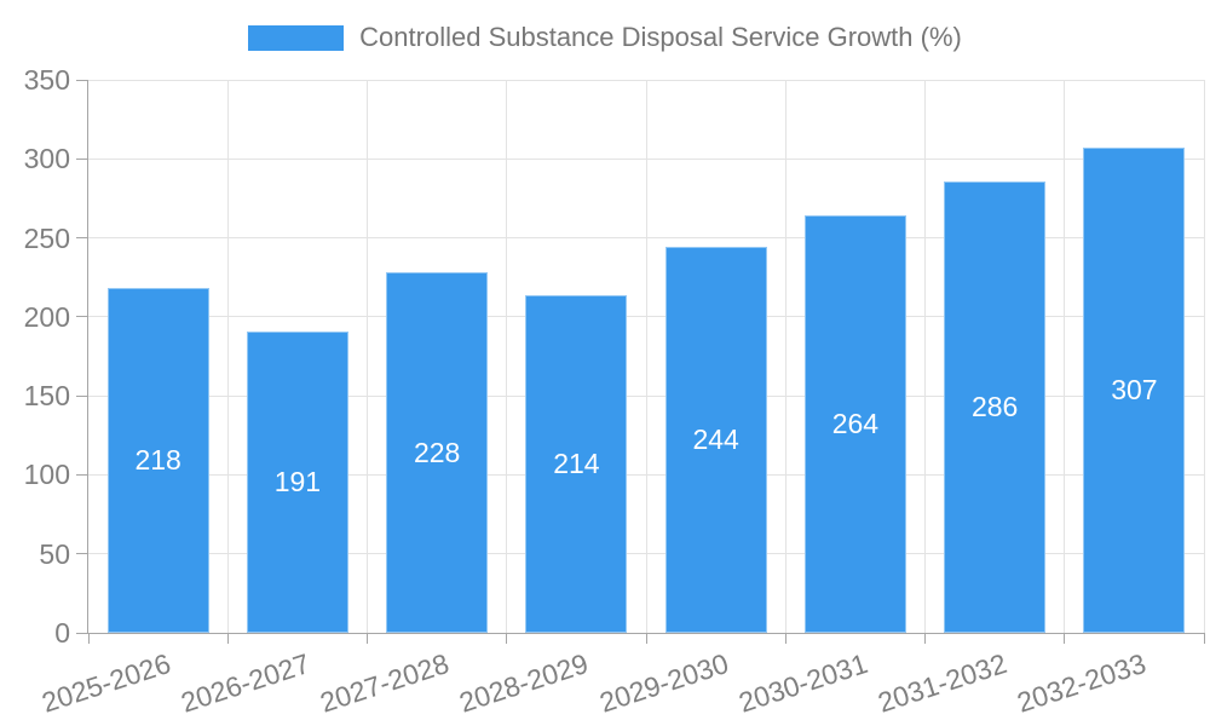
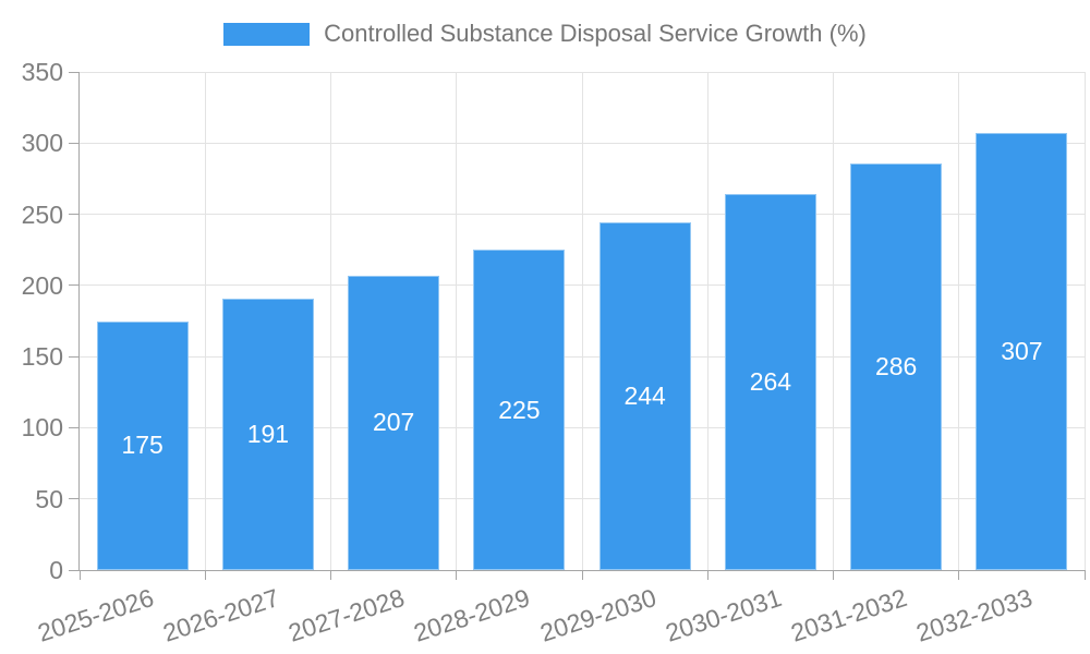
2025-2026: 218 -> 175
2027-2028: 228 -> 207
2028-2029: 214 -> 225
